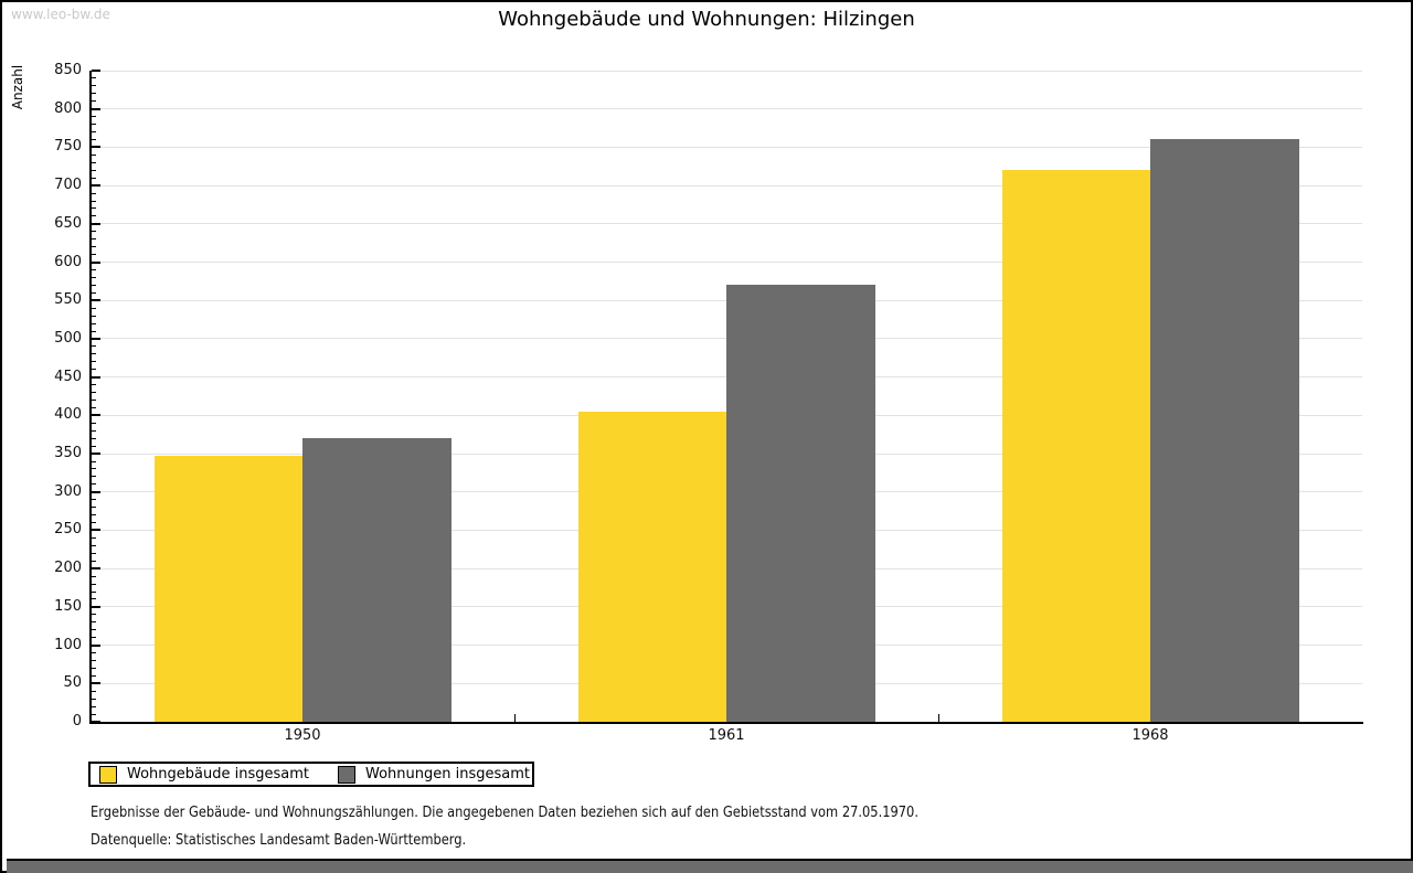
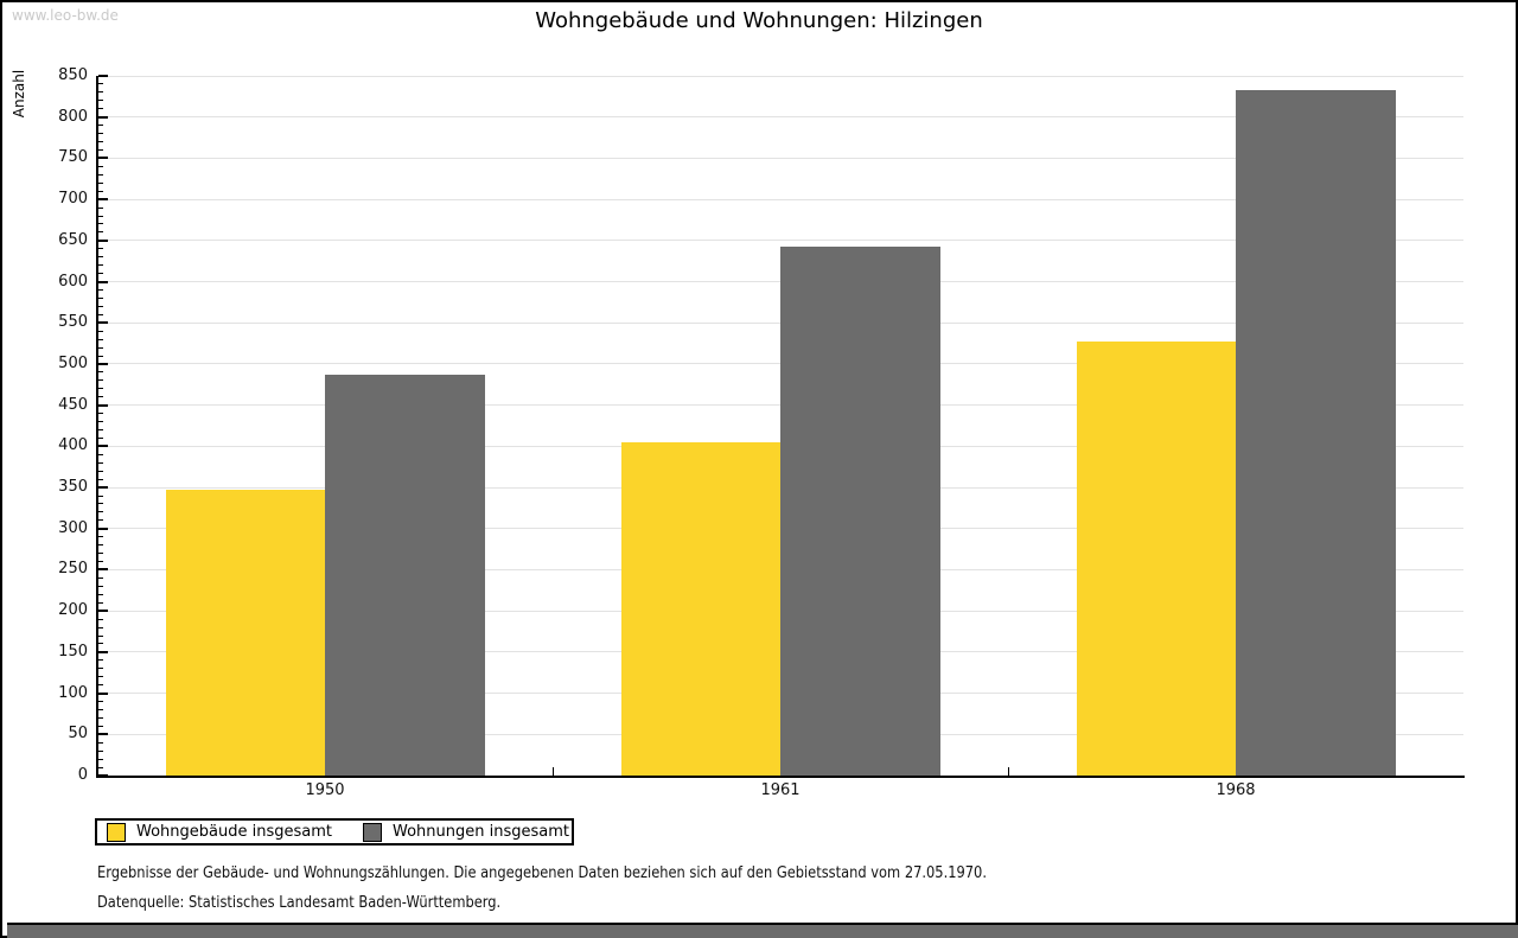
Wohnungen insgesamt/1950: 370 -> 490
Wohnungen insgesamt/1961: 570 -> 640
Wohngebäude insgesamt/1968: 720 -> 530
Wohnungen insgesamt/1968: 760 -> 830
